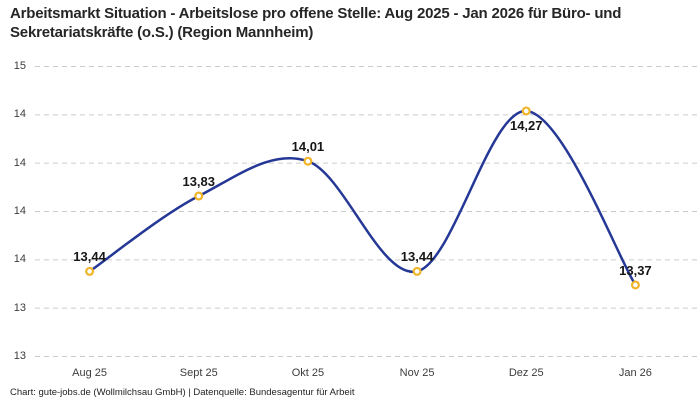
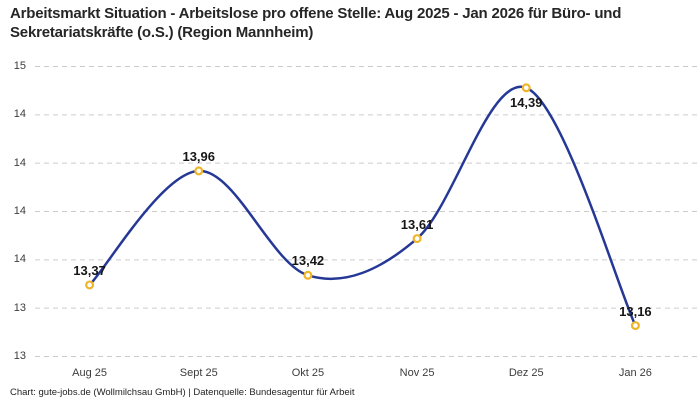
Aug 25: 13,44 -> 13,37
Sept 25: 13,83 -> 13,96
Okt 25: 14,01 -> 13,42
Nov 25: 13,44 -> 13,61
Dez 25: 14,27 -> 14,39
Jan 26: 13,37 -> 13,16
